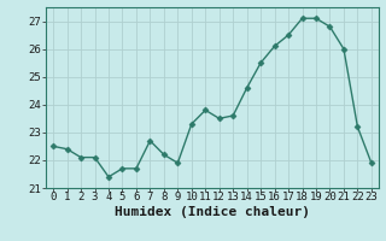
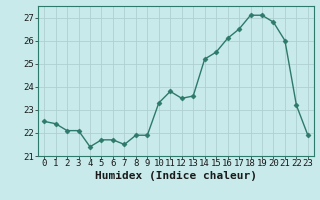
7: 22.7 -> 21.5
8: 22.2 -> 21.9
14: 24.6 -> 25.2
